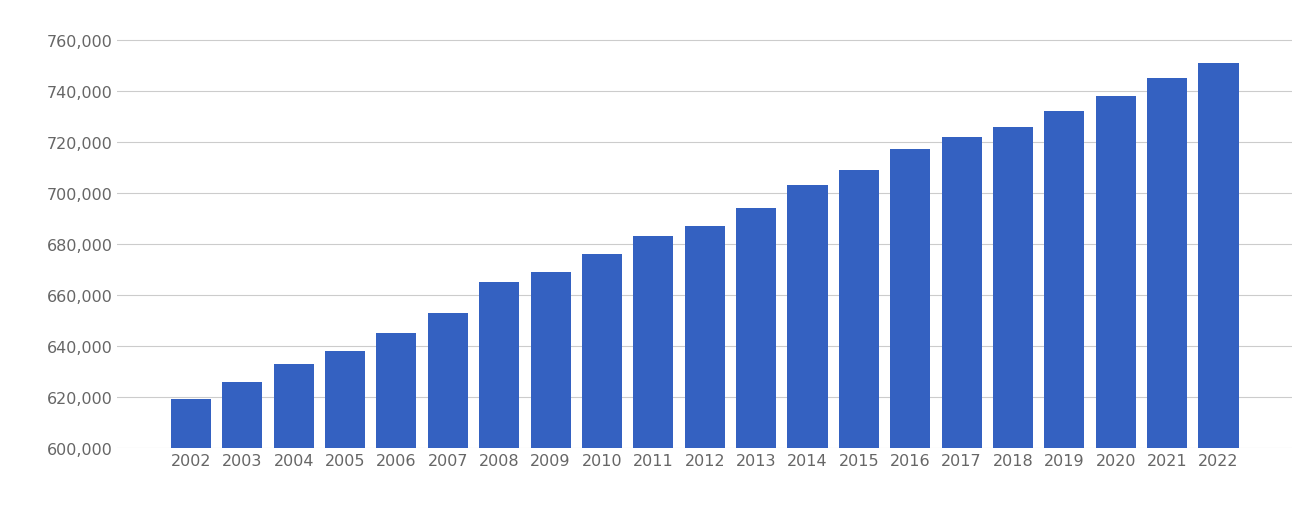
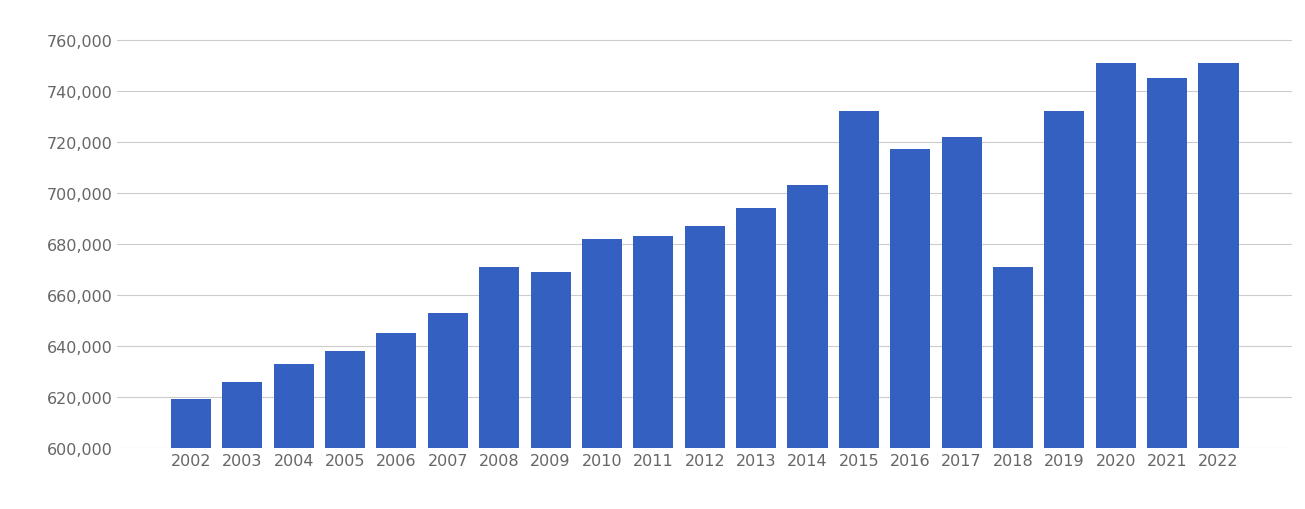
2008: 665,000 -> 671,000
2010: 676,000 -> 682,000
2015: 709,000 -> 732,000
2018: 726,000 -> 671,000
2020: 738,000 -> 751,000
